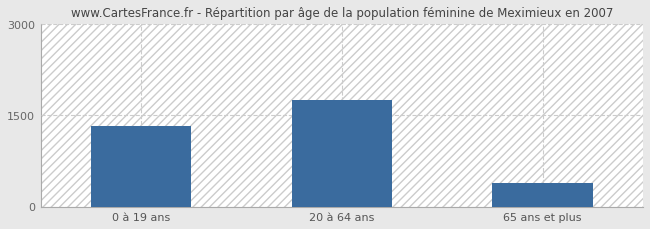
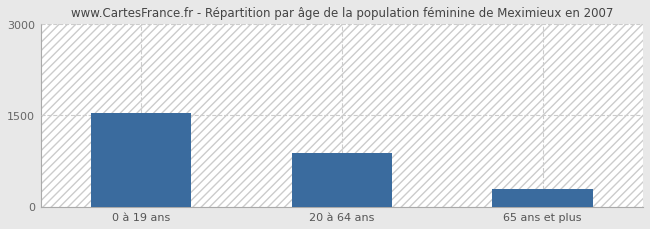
0 à 19 ans: 1320 -> 1540
20 à 64 ans: 1750 -> 880
65 ans et plus: 390 -> 280
